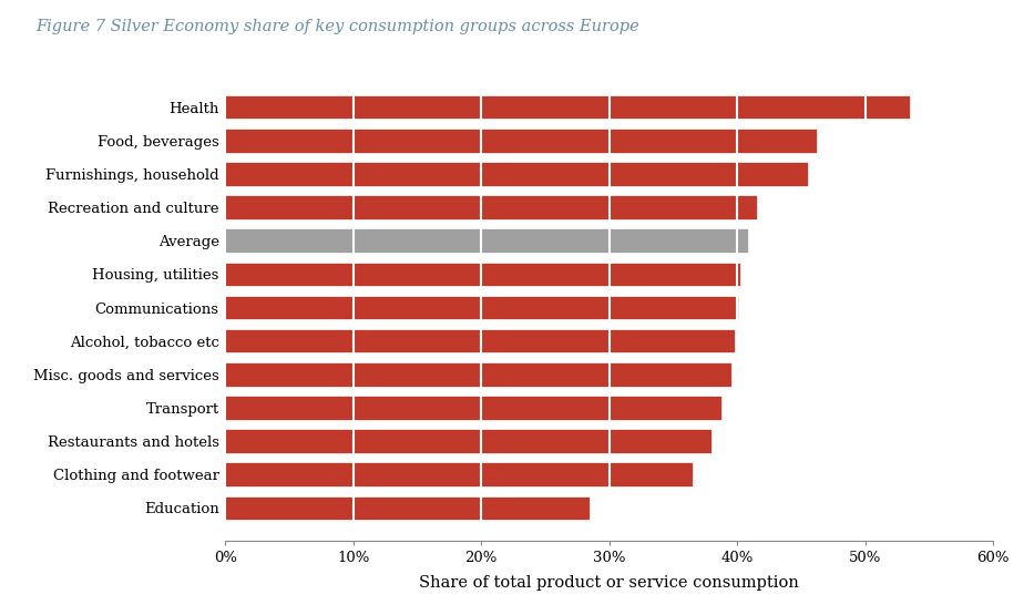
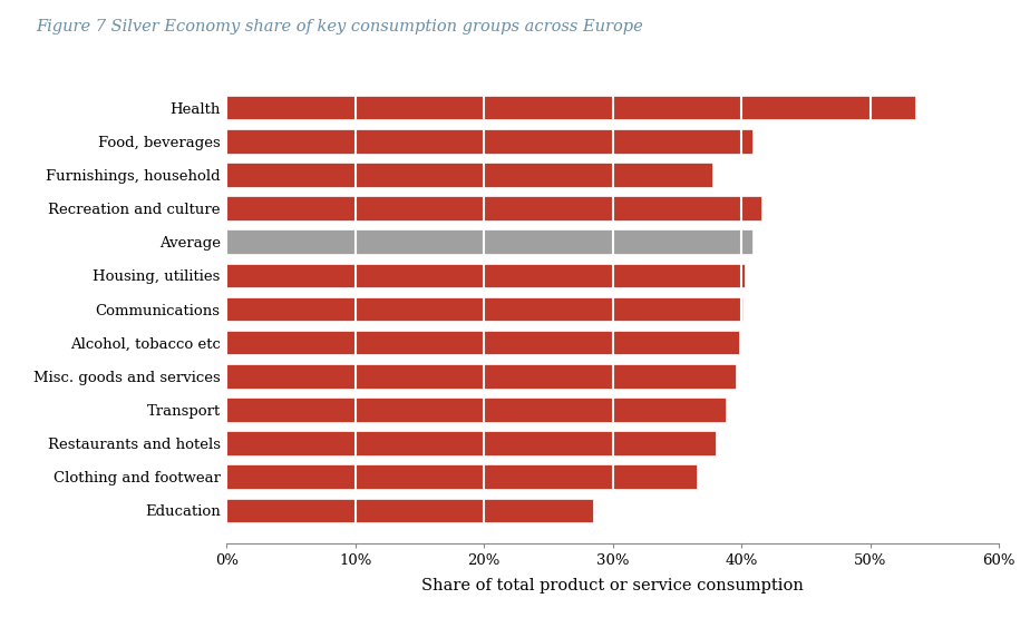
Food, beverages: 46.2% -> 40.8%
Furnishings, household: 45.5% -> 37.7%
